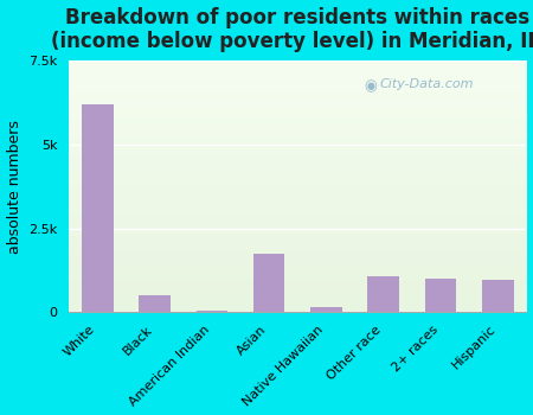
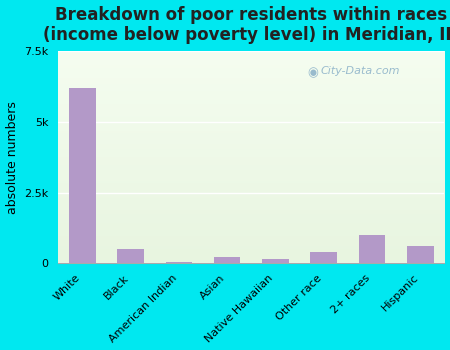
Asian: 1.75k -> 0.20k
Other race: 1.05k -> 0.40k
Hispanic: 0.95k -> 0.60k
